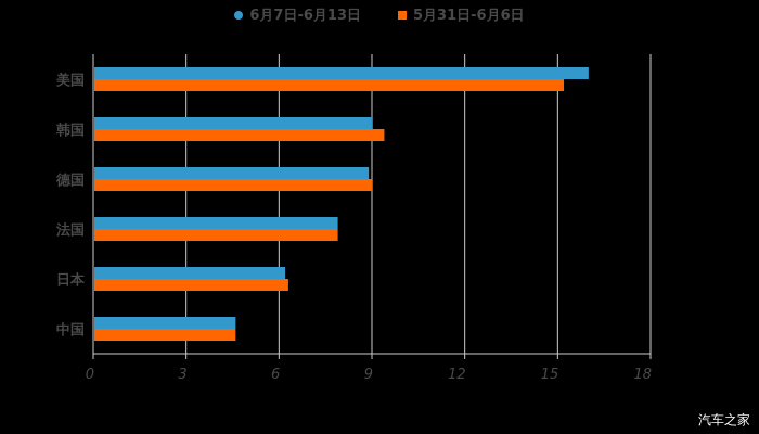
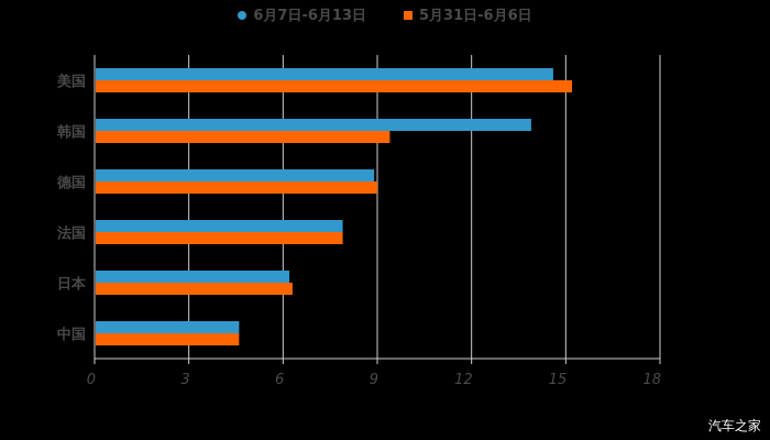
6月7日-6月13日/美国: 16.0 -> 14.6
6月7日-6月13日/韩国: 9.0 -> 13.9
